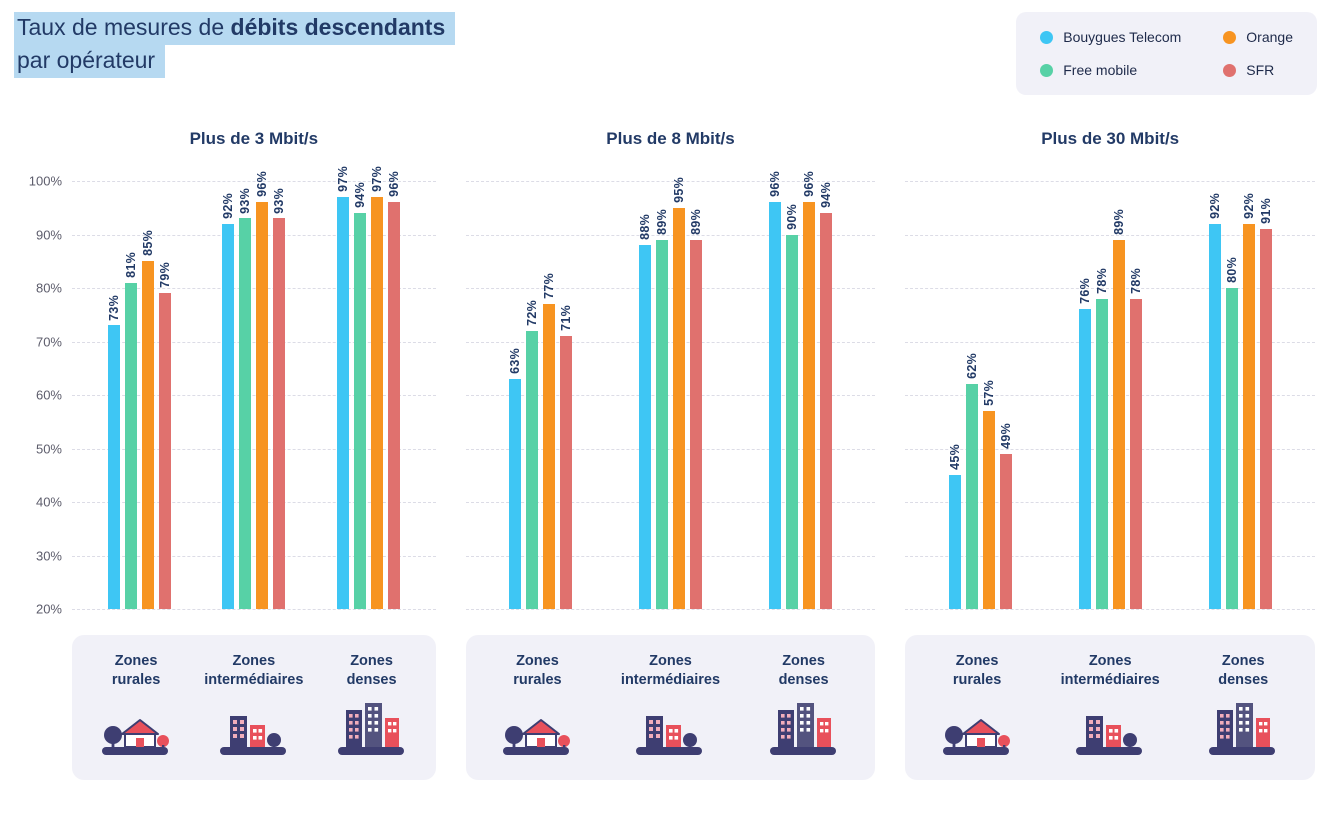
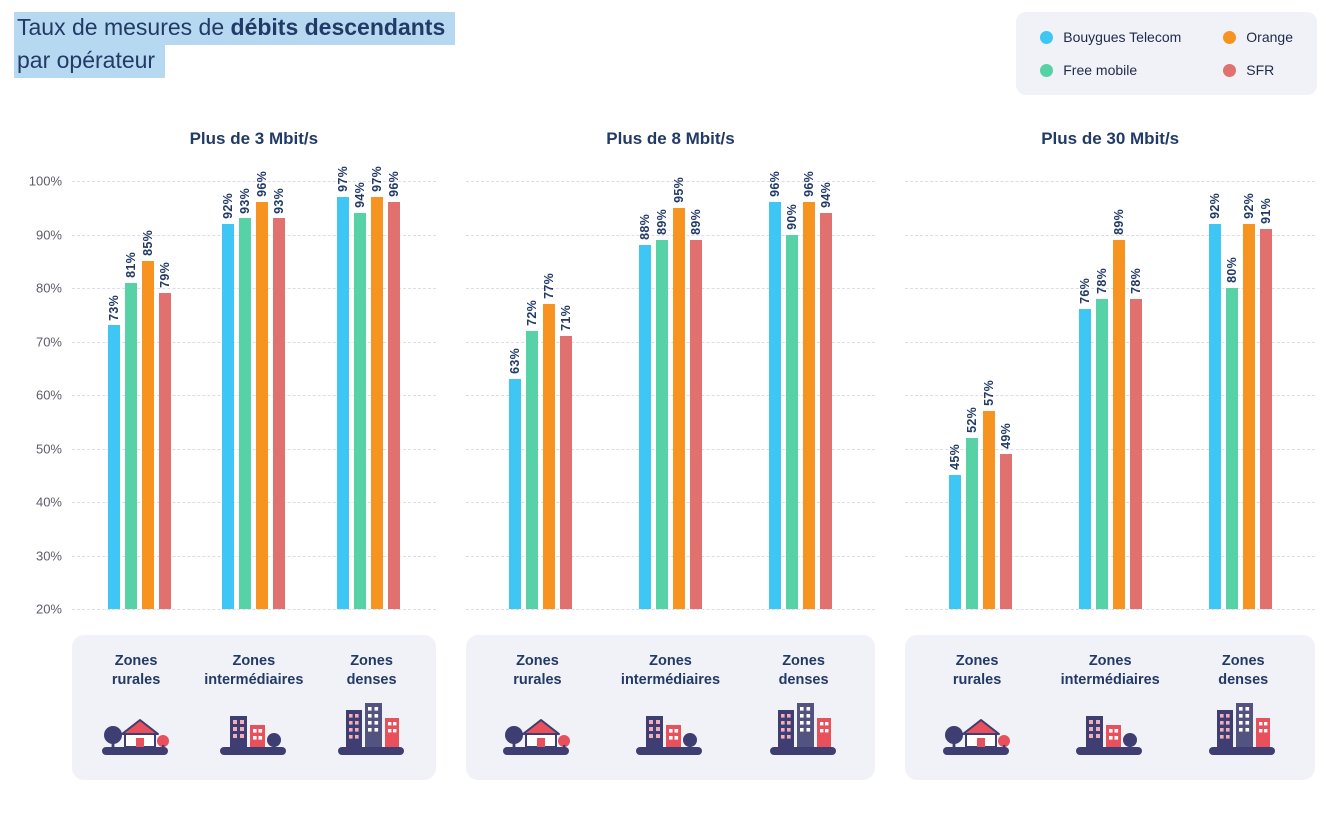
Plus de 30 Mbit/s/Free mobile/Zones rurales: 62% -> 52%
